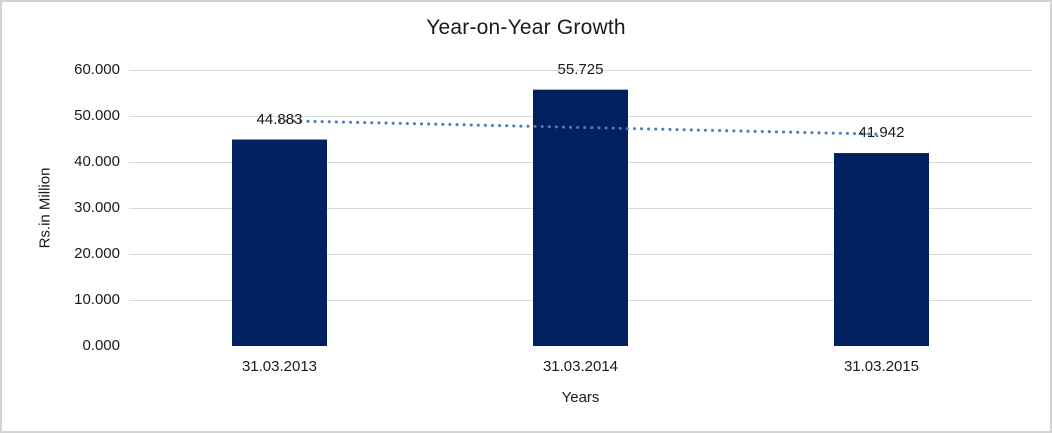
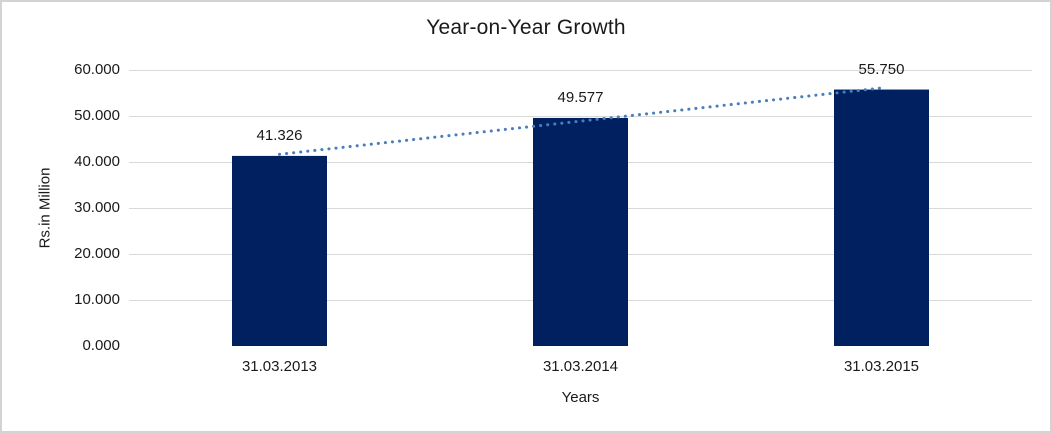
31.03.2013: 44.883 -> 41.326
31.03.2014: 55.725 -> 49.577
31.03.2015: 41.942 -> 55.750
